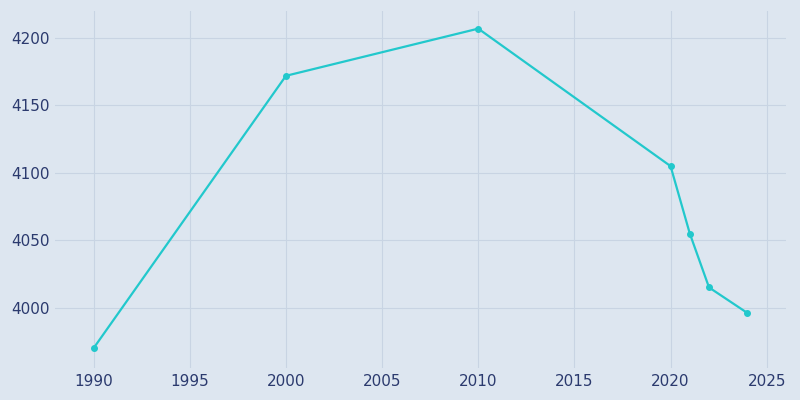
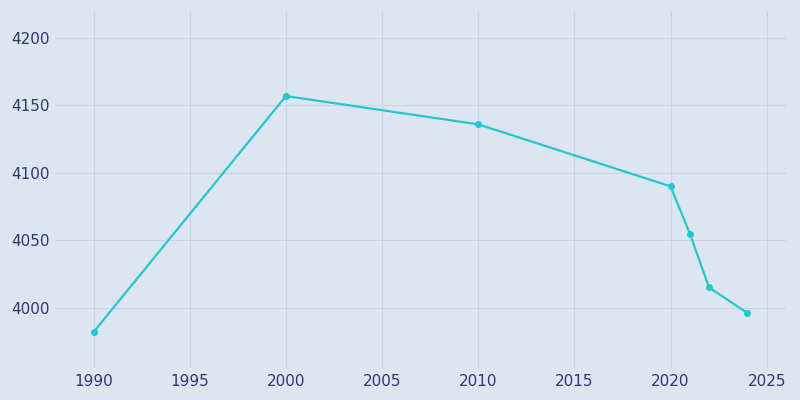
1990: 3970 -> 3982
2000: 4172 -> 4157
2010: 4207 -> 4136
2020: 4105 -> 4090
